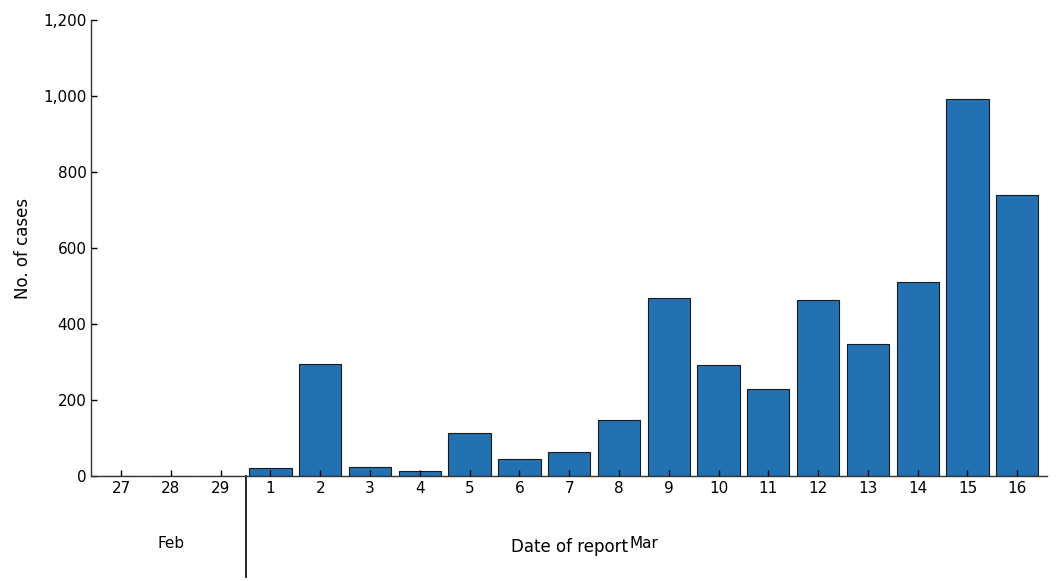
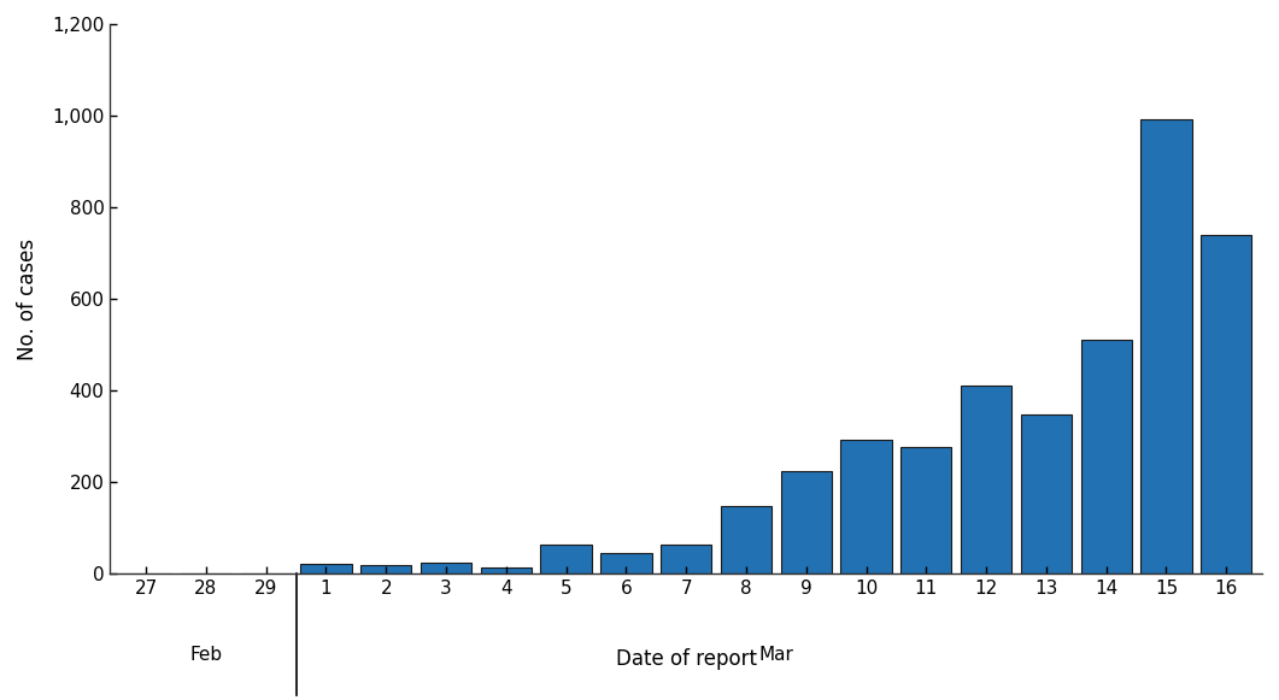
2: 295 -> 19
5: 115 -> 65
9: 470 -> 225
11: 230 -> 276
12: 465 -> 412
